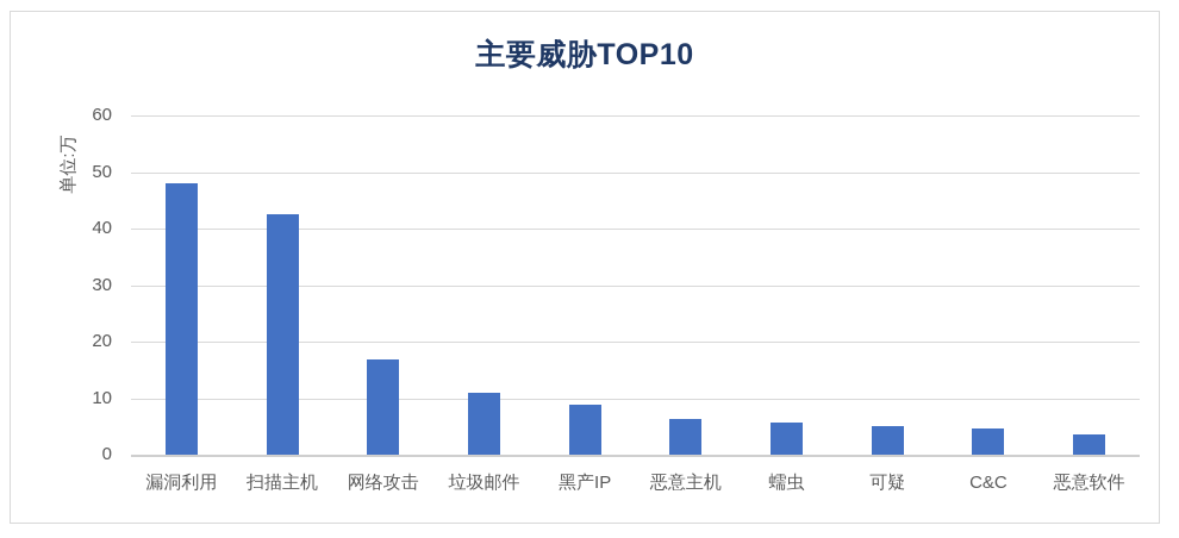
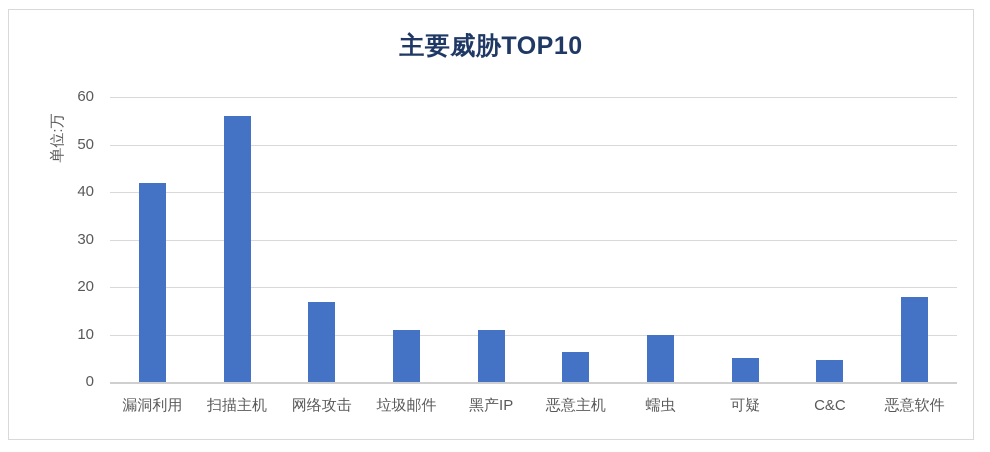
漏洞利用: 48 -> 42
扫描主机: 42 -> 56
黑产IP: 9 -> 11
蠕虫: 6 -> 10
恶意软件: 4 -> 18
